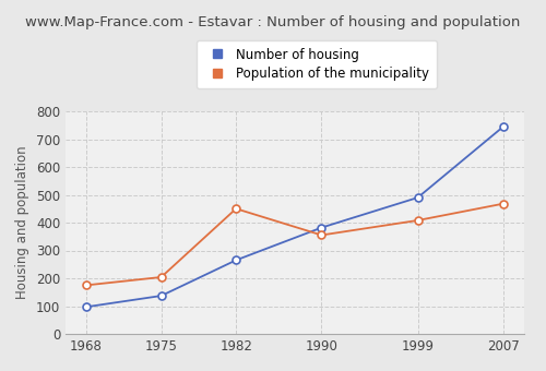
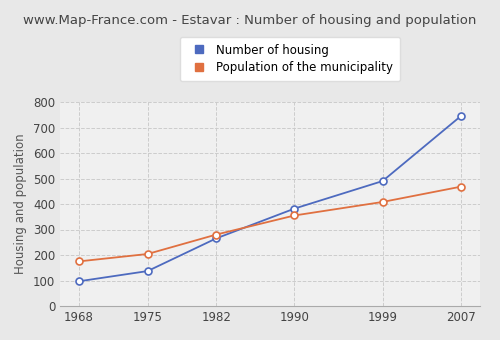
Population of the municipality/1982: 450 -> 280
